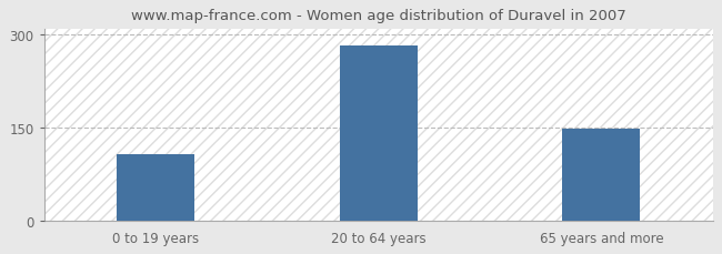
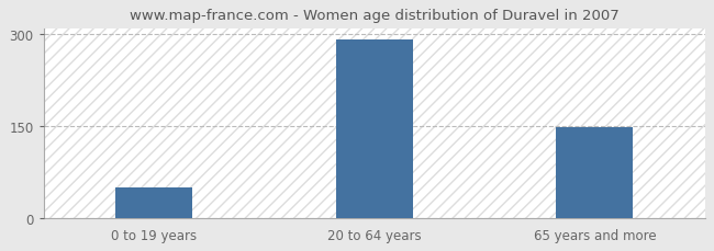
0 to 19 years: 107 -> 50
20 to 64 years: 282 -> 292
